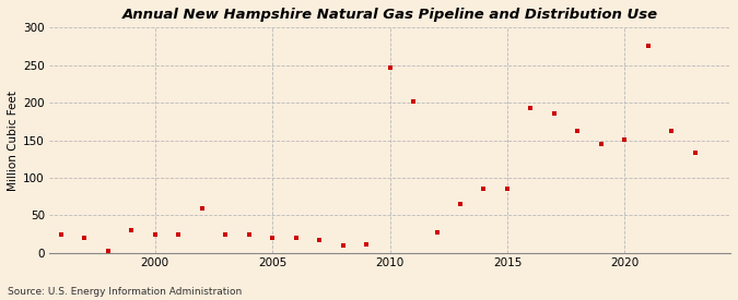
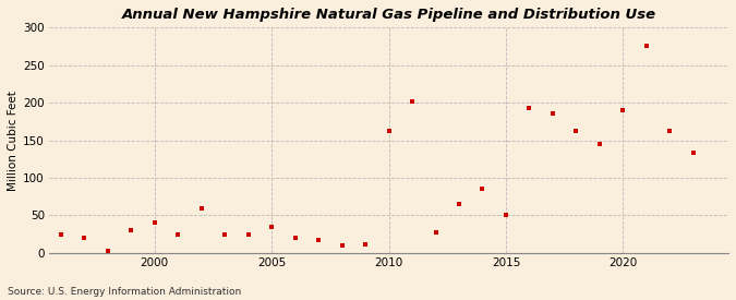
2000: 25 -> 40
2005: 20 -> 34
2010: 247 -> 162
2015: 85 -> 50
2020: 151 -> 190
